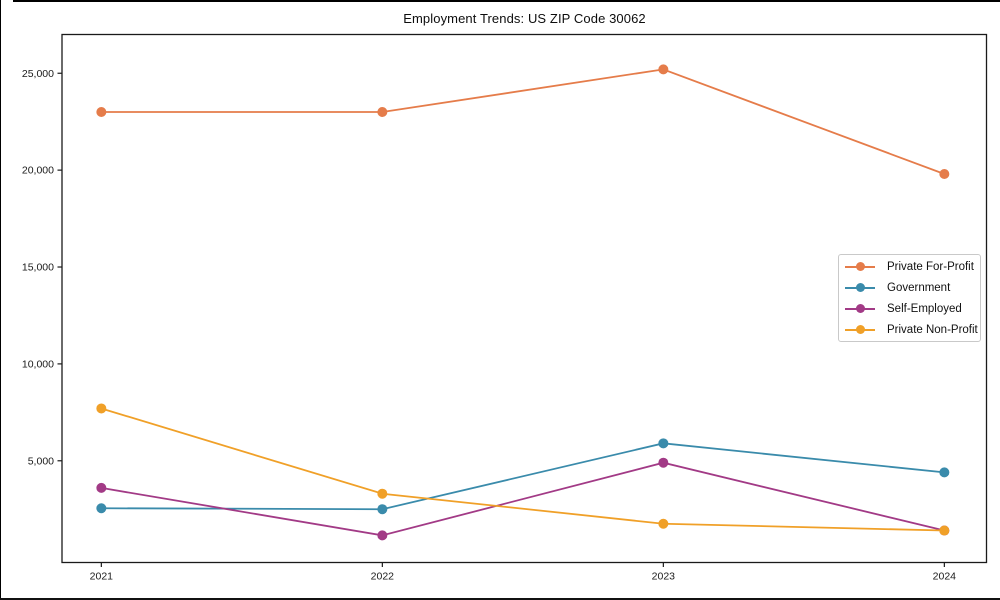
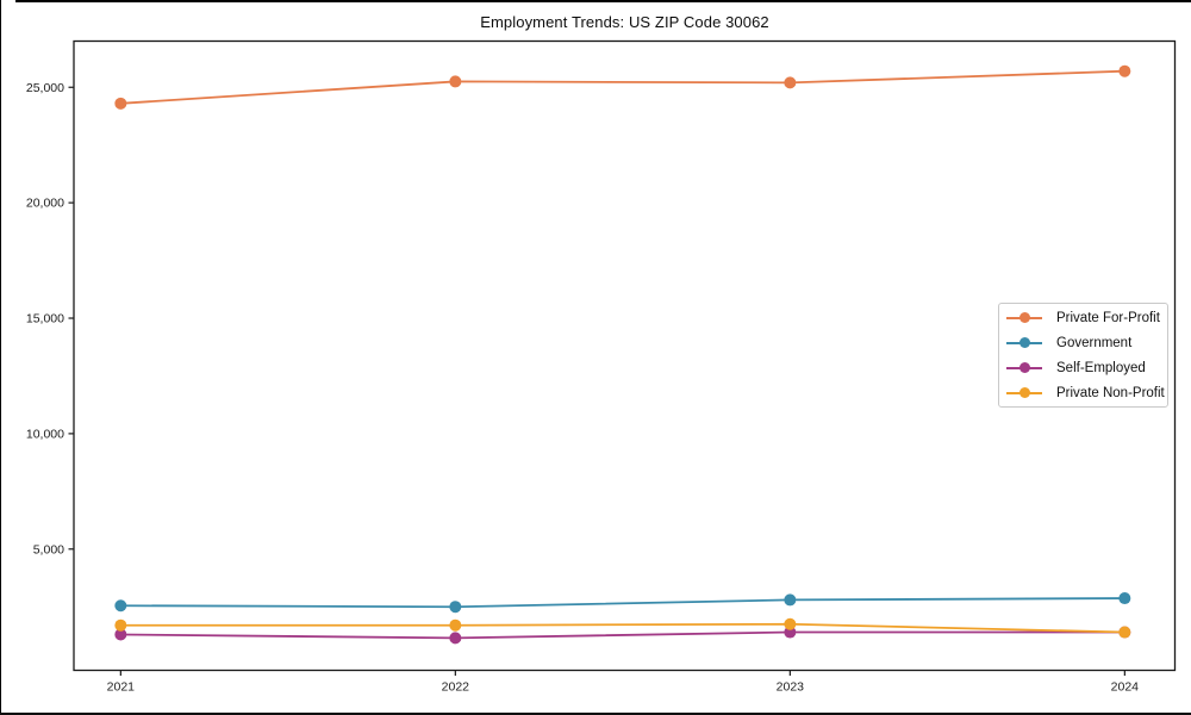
Private For-Profit/2021: 23000 -> 24300
Self-Employed/2021: 3600 -> 1300
Private Non-Profit/2021: 7700 -> 1700
Private For-Profit/2022: 23000 -> 25200
Private Non-Profit/2022: 3300 -> 1700
Government/2023: 5900 -> 2800
Self-Employed/2023: 4900 -> 1400
Private For-Profit/2024: 19800 -> 25700
Government/2024: 4400 -> 2900
